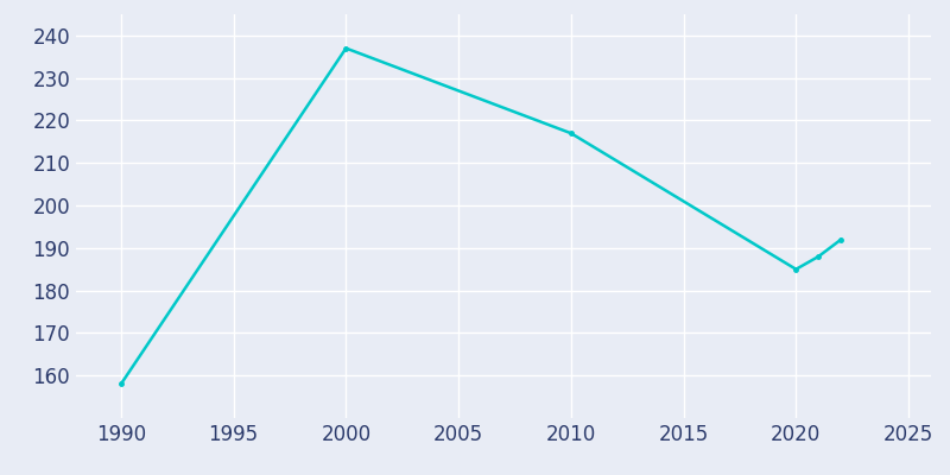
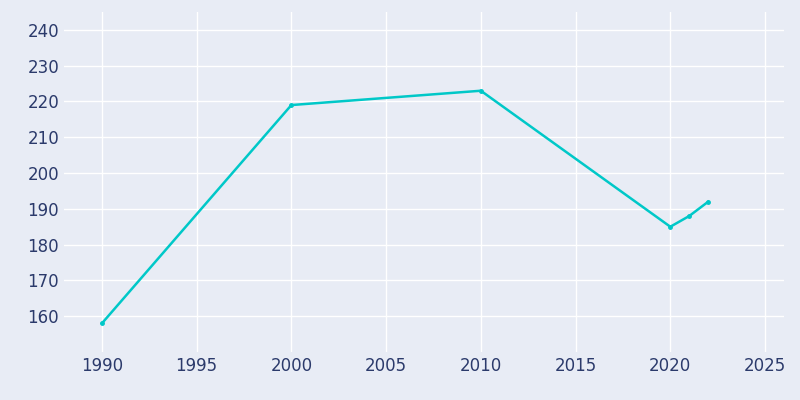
2000: 237 -> 219
2010: 217 -> 223
